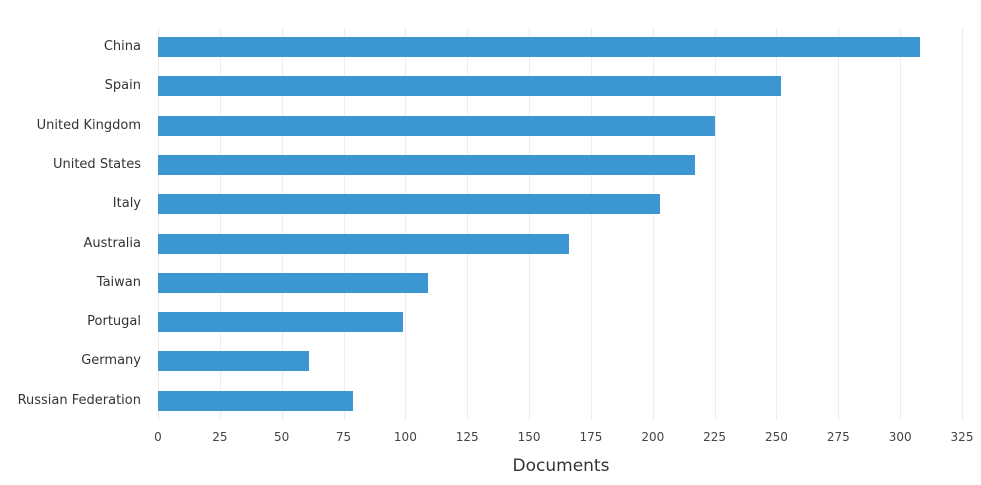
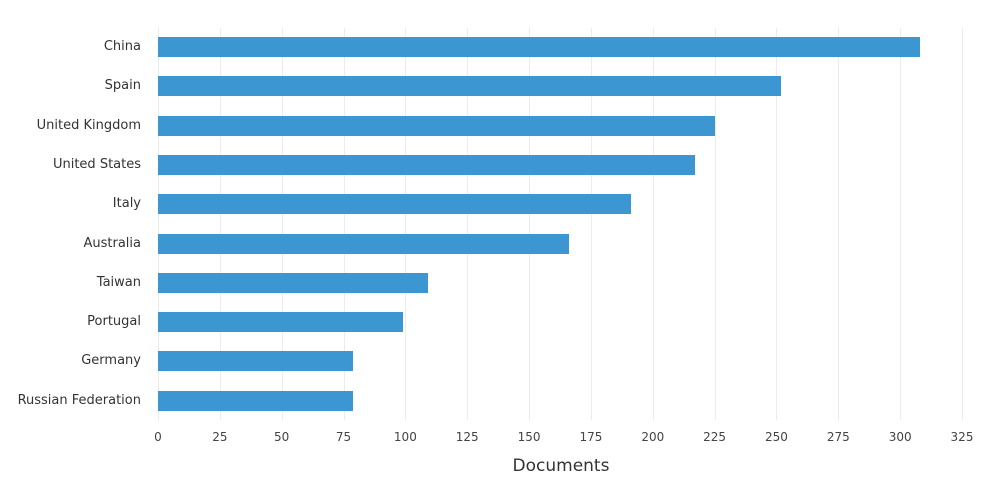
Italy: 203 -> 191
Germany: 61 -> 79
